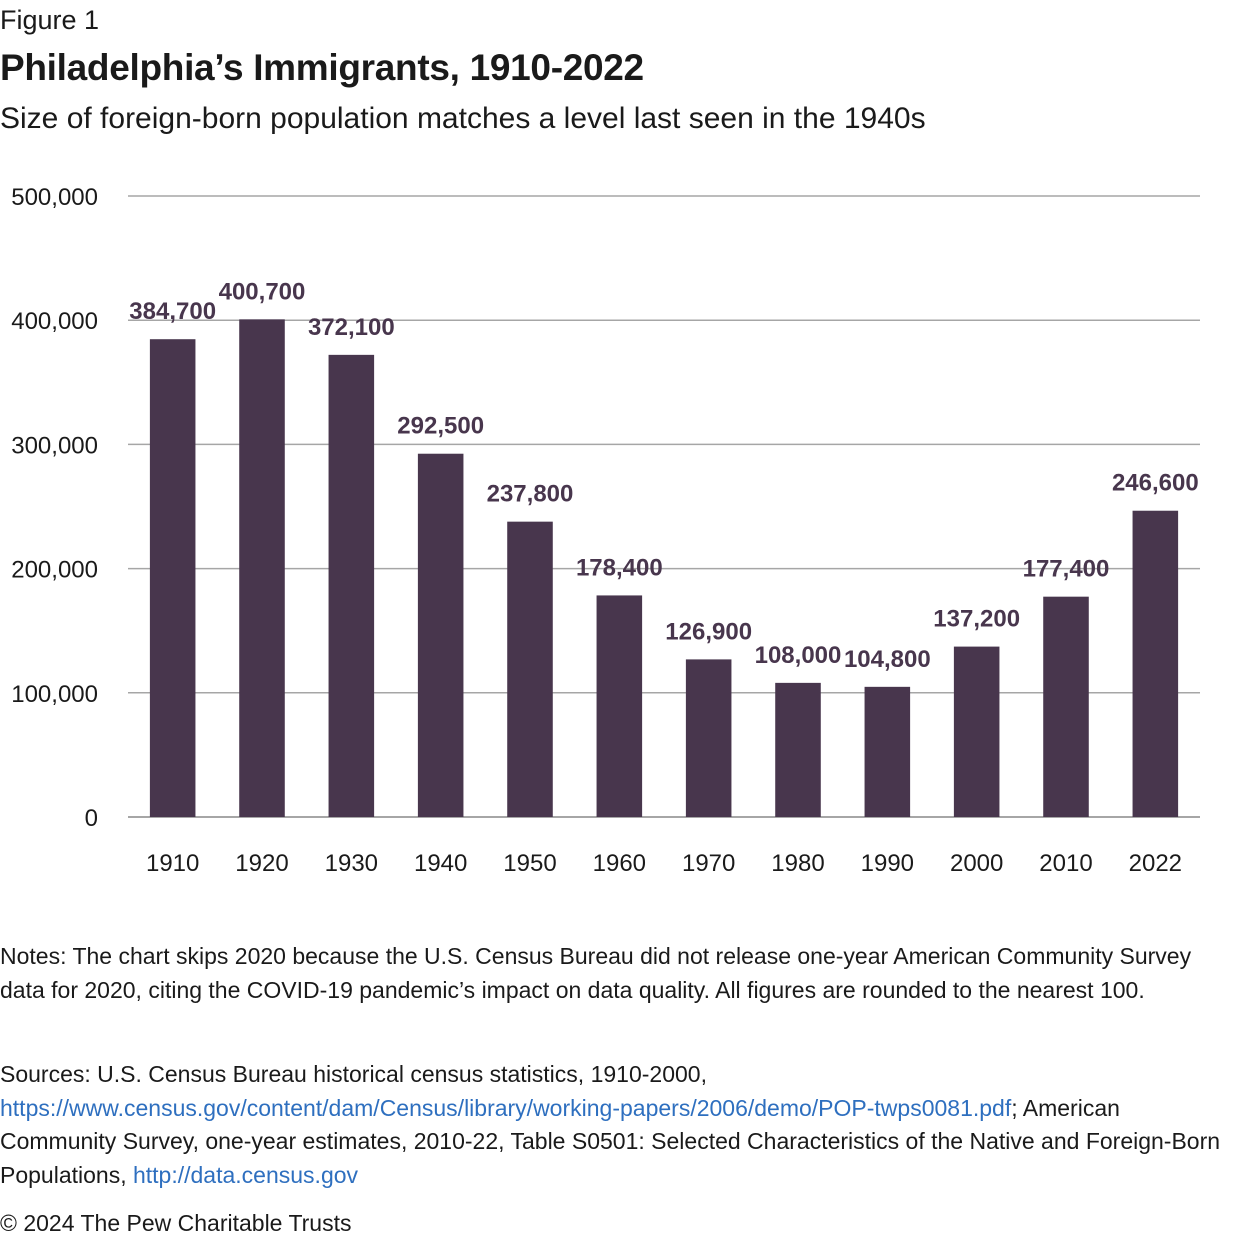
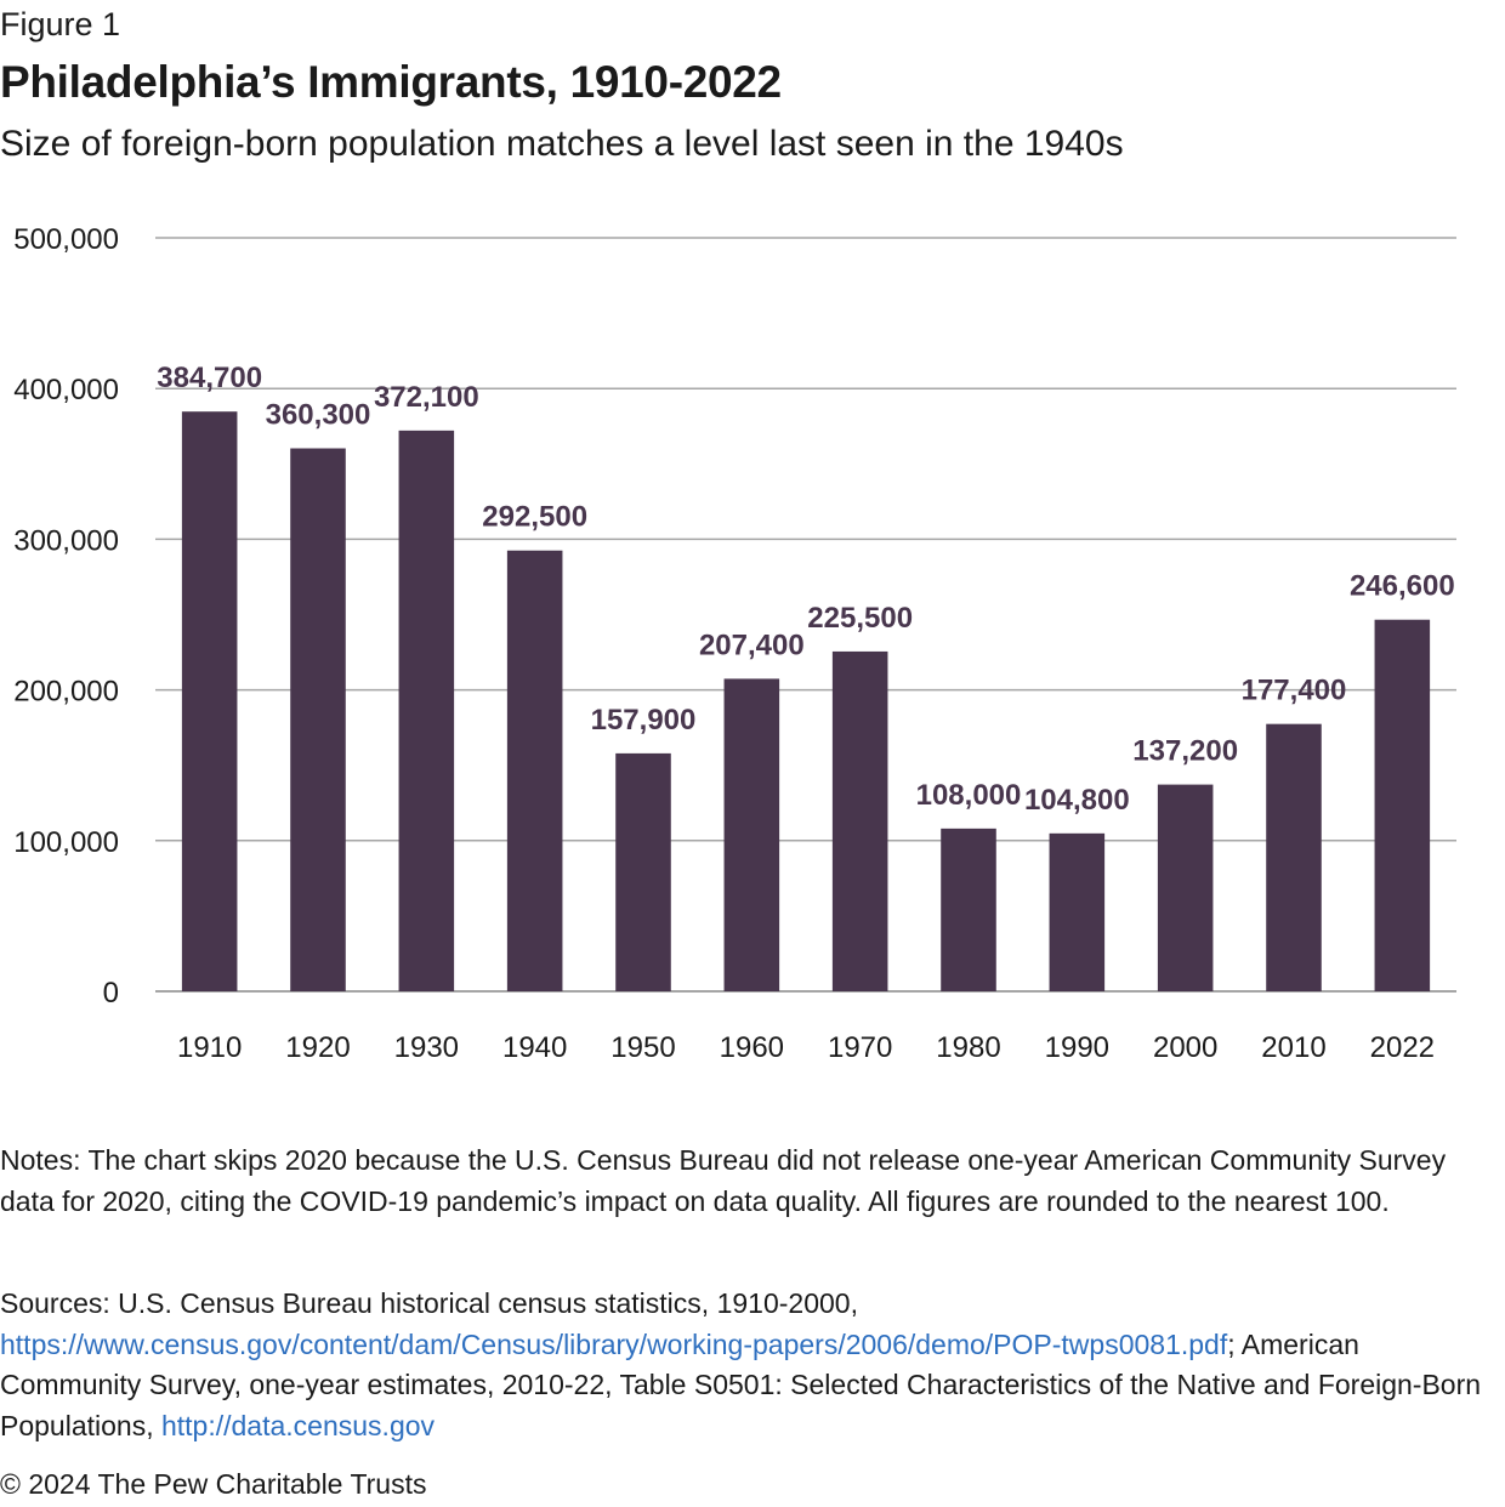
1920: 400,700 -> 360,300
1950: 237,800 -> 157,900
1960: 178,400 -> 207,400
1970: 126,900 -> 225,500
